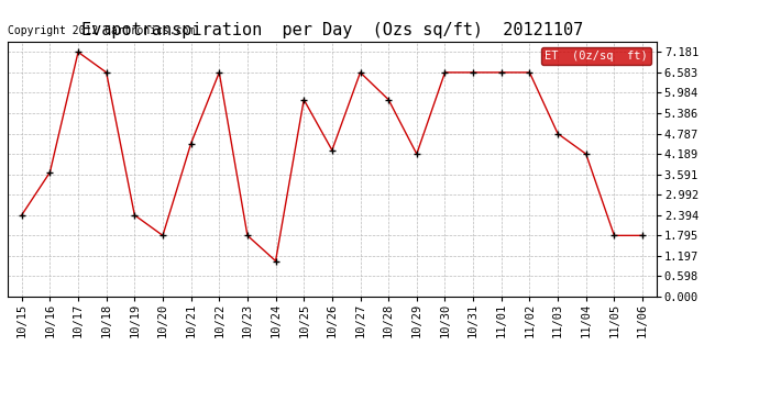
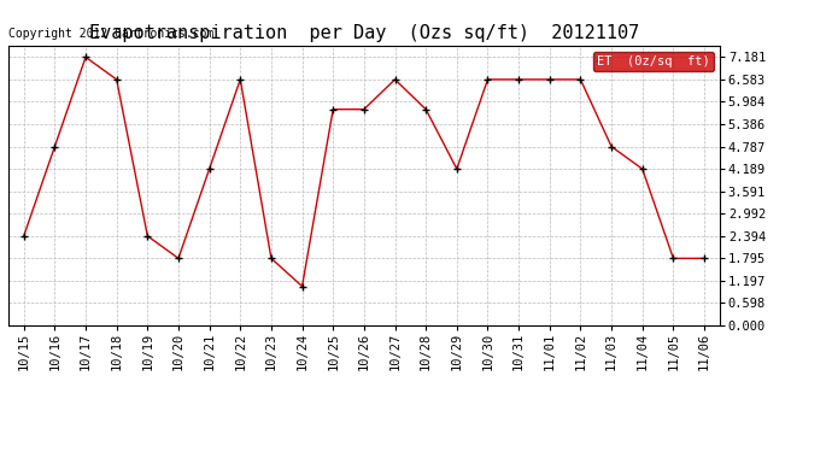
10/16: 3.65 -> 4.79
10/21: 4.50 -> 4.19
10/26: 4.30 -> 5.78
